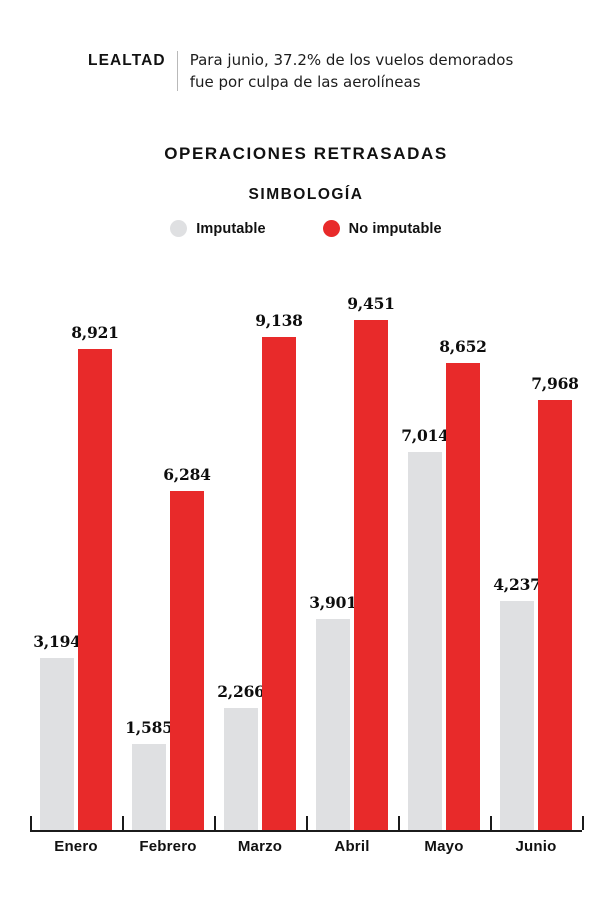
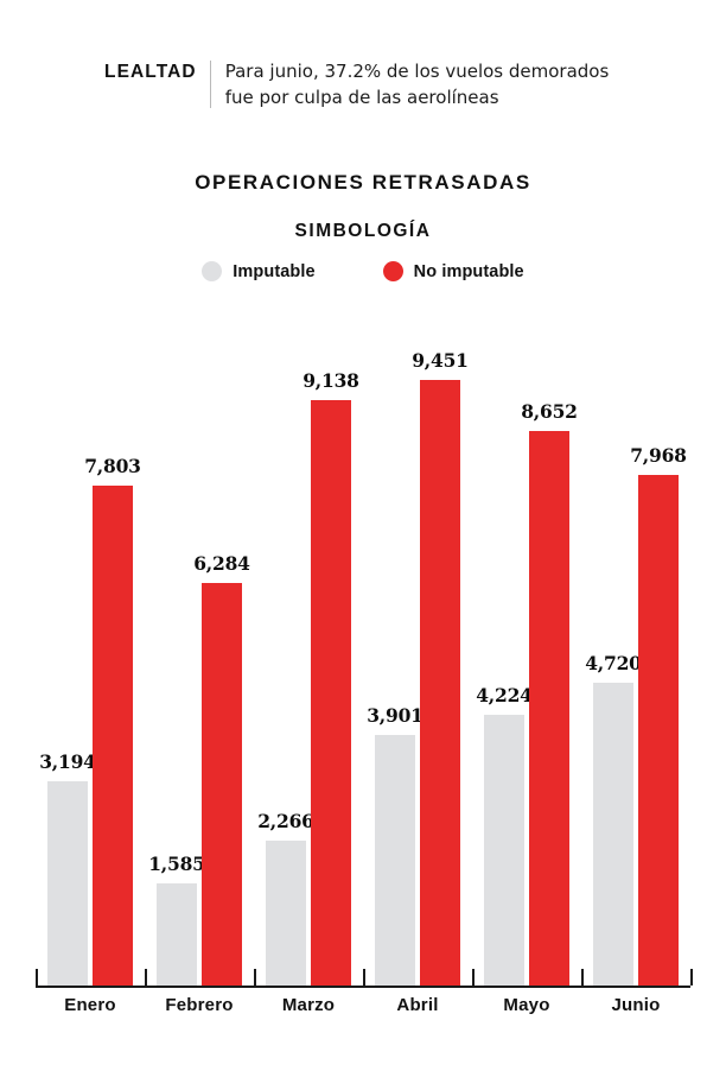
No imputable/Enero: 8,921 -> 7,803
Imputable/Mayo: 7,014 -> 4,224
Imputable/Junio: 4,237 -> 4,720
